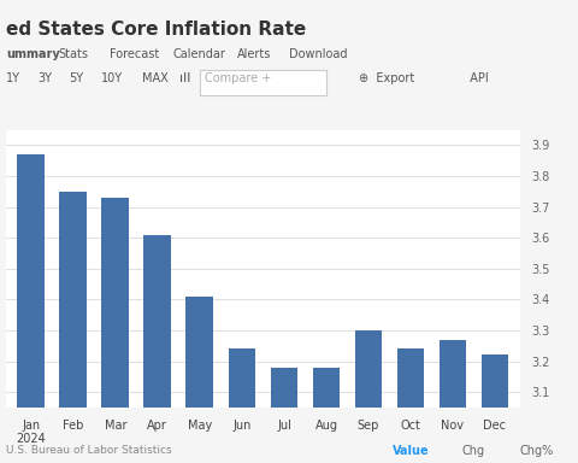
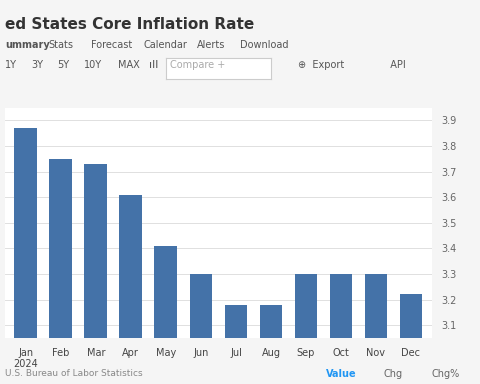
Jun: 3.24 -> 3.30
Oct: 3.24 -> 3.30
Nov: 3.27 -> 3.30
